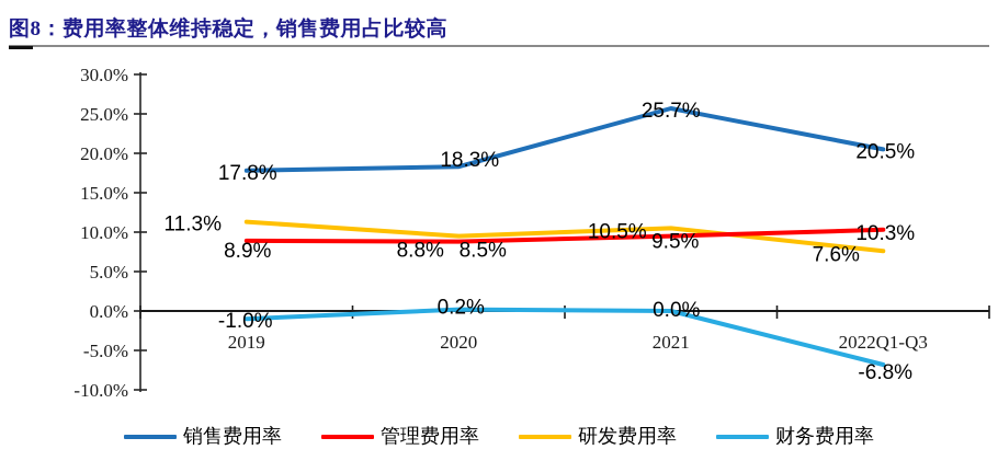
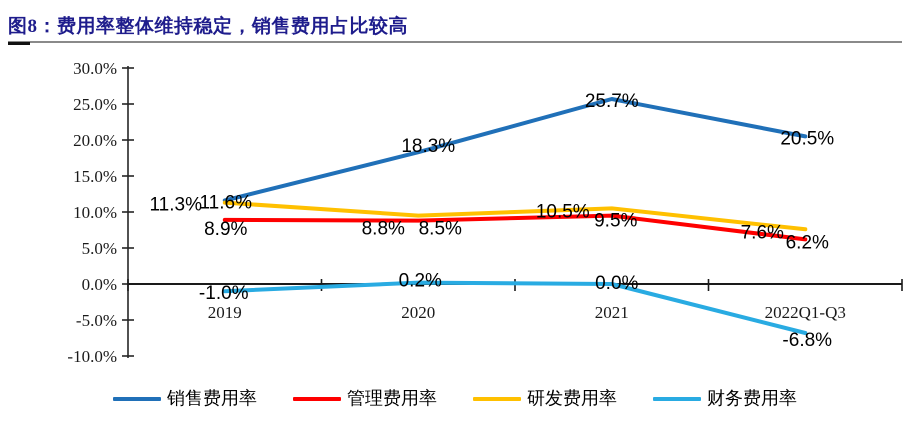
销售费用率/2019: 17.8% -> 11.6%
管理费用率/2022Q1-Q3: 10.3% -> 6.2%
